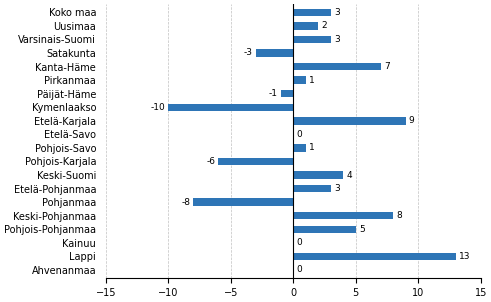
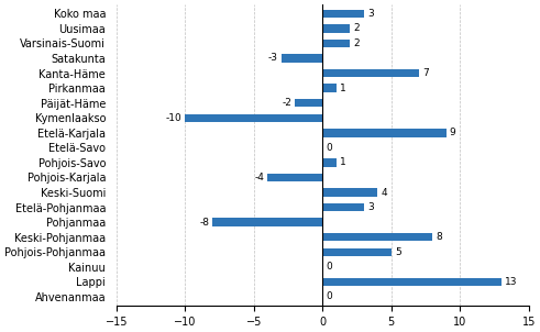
Varsinais-Suomi: 3 -> 2
Päijät-Häme: -1 -> -2
Pohjois-Karjala: -6 -> -4
